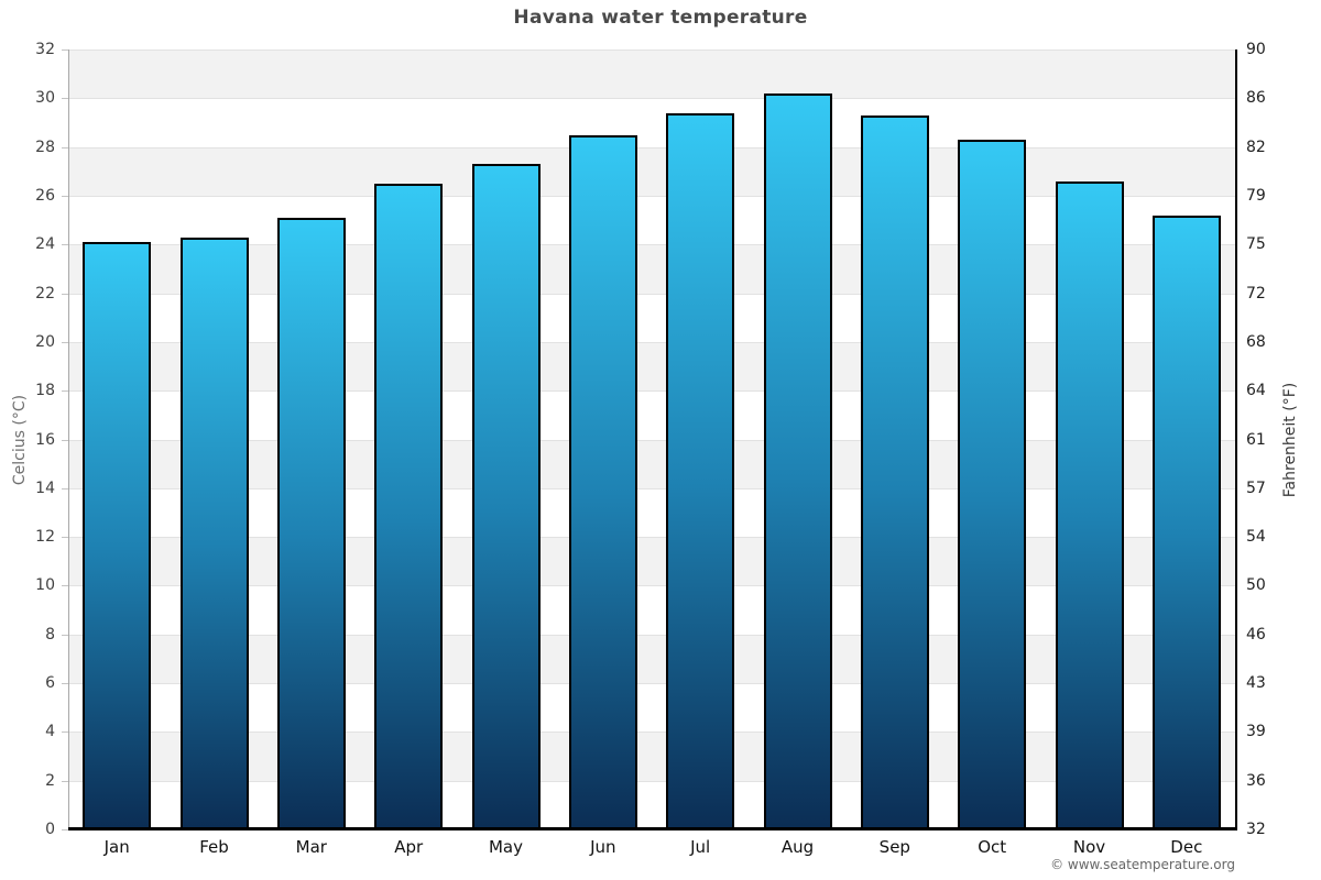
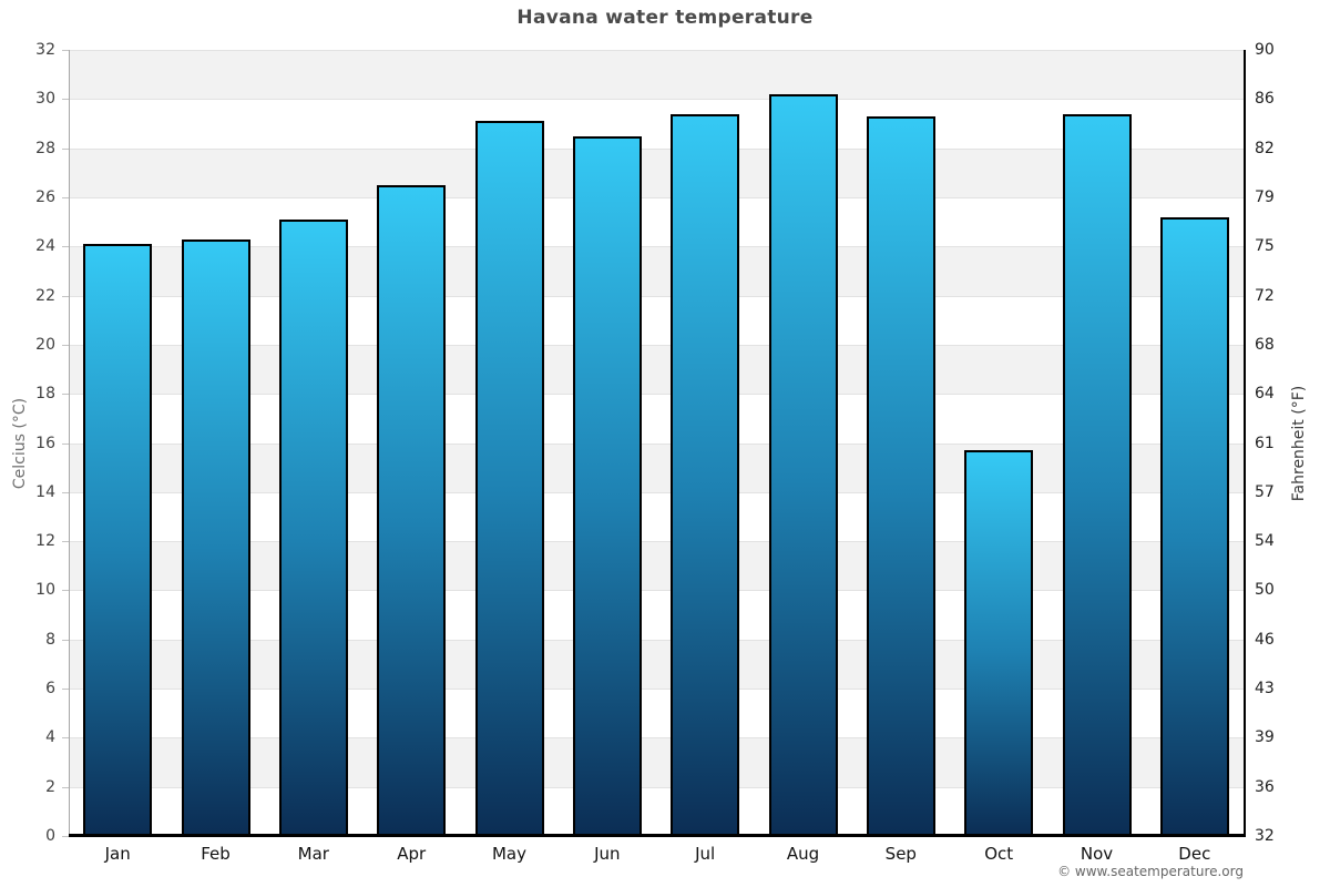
May: 27.3 -> 29.1
Oct: 28.3 -> 15.7
Nov: 26.6 -> 29.4
